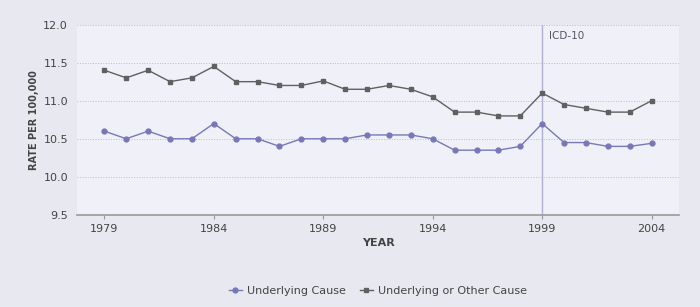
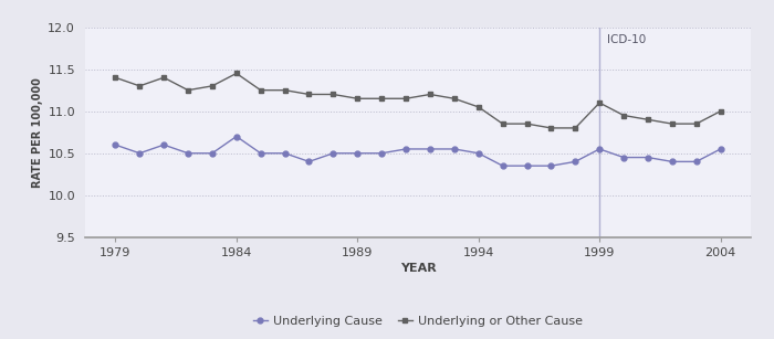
Underlying or Other Cause/1989: 11.26 -> 11.15
Underlying Cause/1999: 10.70 -> 10.55
Underlying Cause/2004: 10.44 -> 10.55
